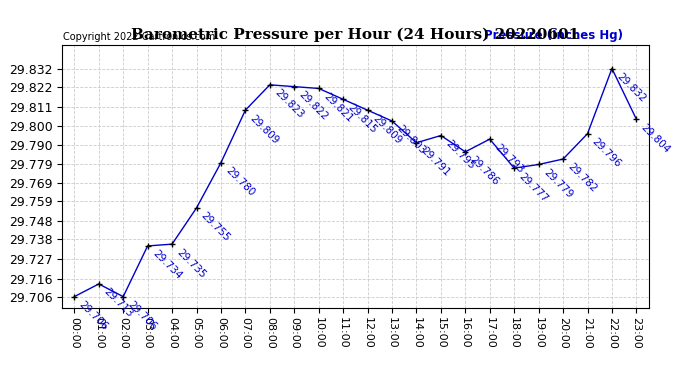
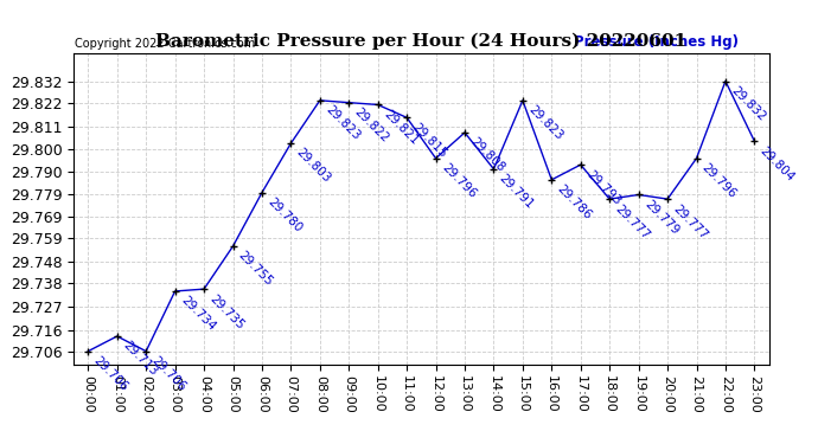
07:00: 29.809 -> 29.803
12:00: 29.809 -> 29.796
13:00: 29.803 -> 29.808
15:00: 29.795 -> 29.823
20:00: 29.782 -> 29.777
